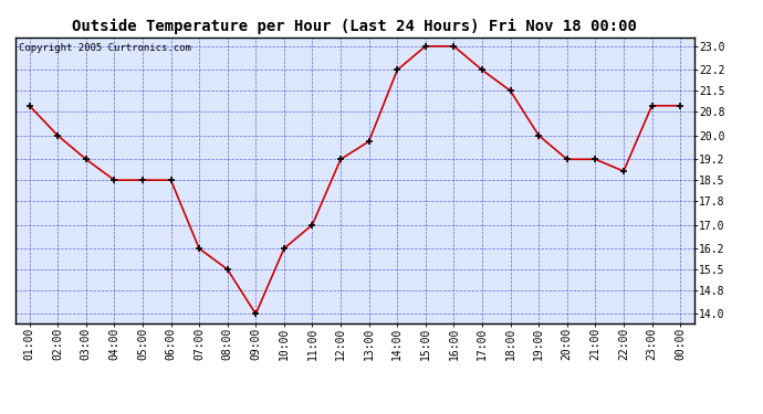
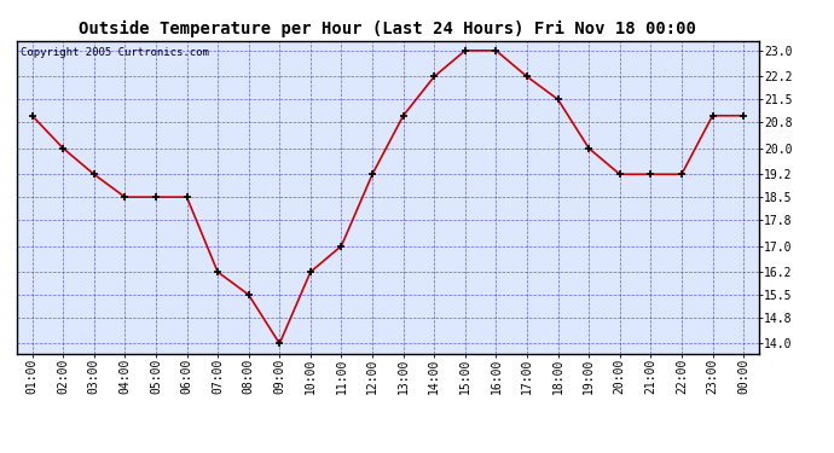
13:00: 19.8 -> 21.0
22:00: 18.8 -> 19.2
